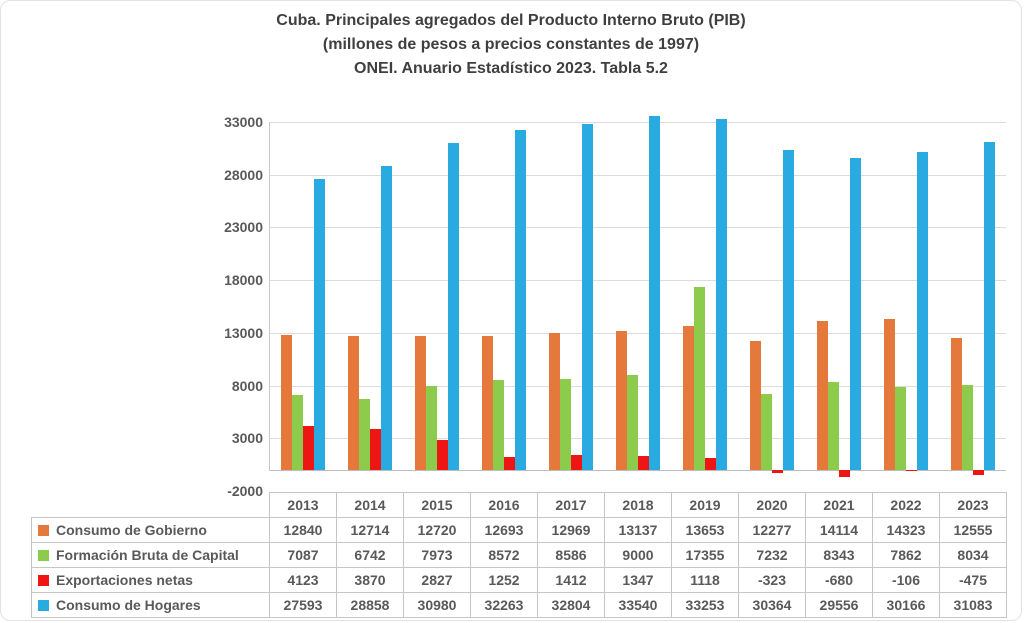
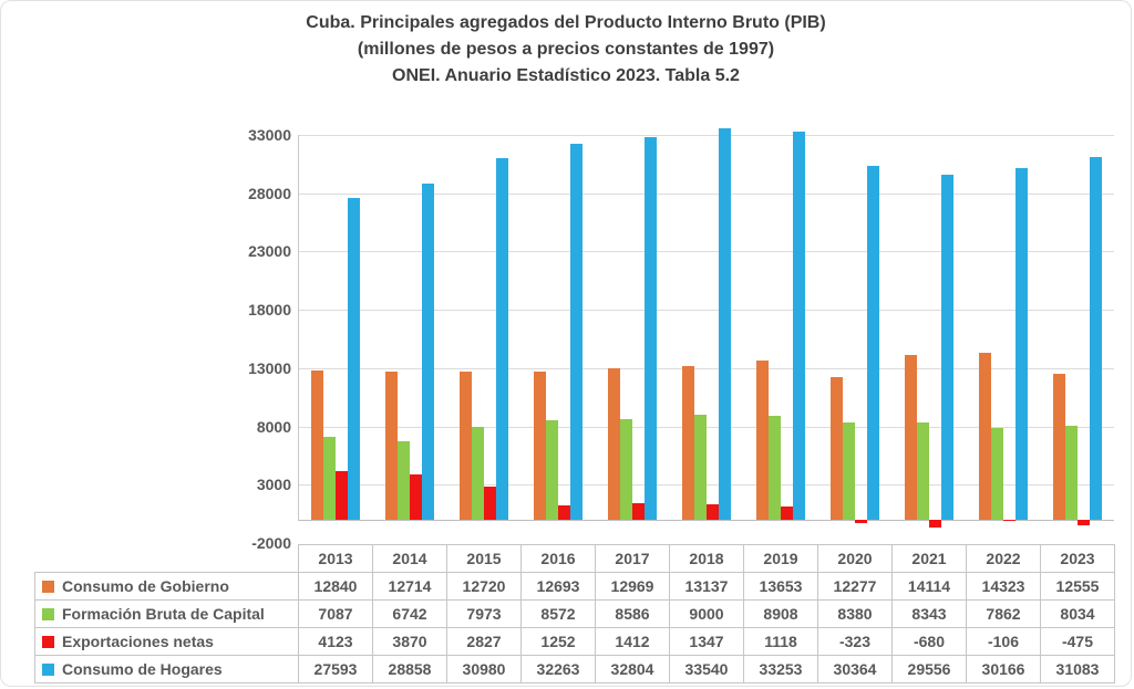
Formación Bruta de Capital/2019: 17355 -> 8908
Formación Bruta de Capital/2020: 7232 -> 8380
